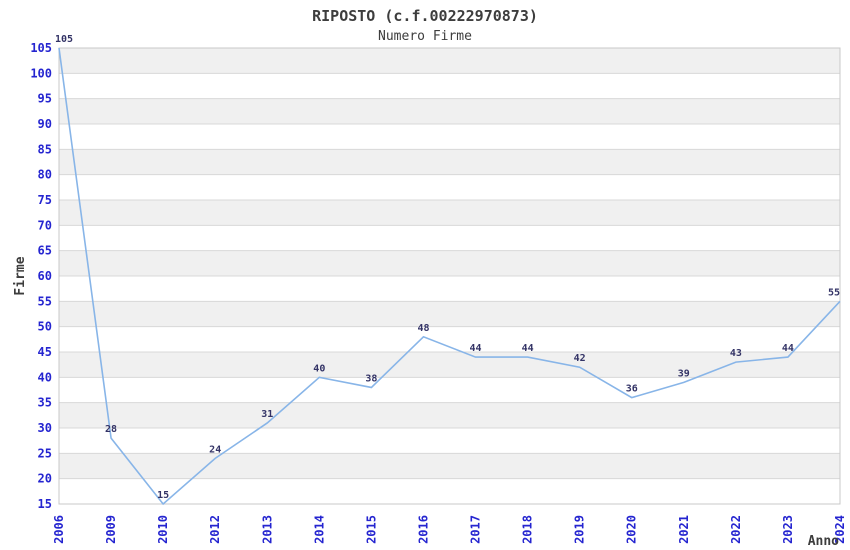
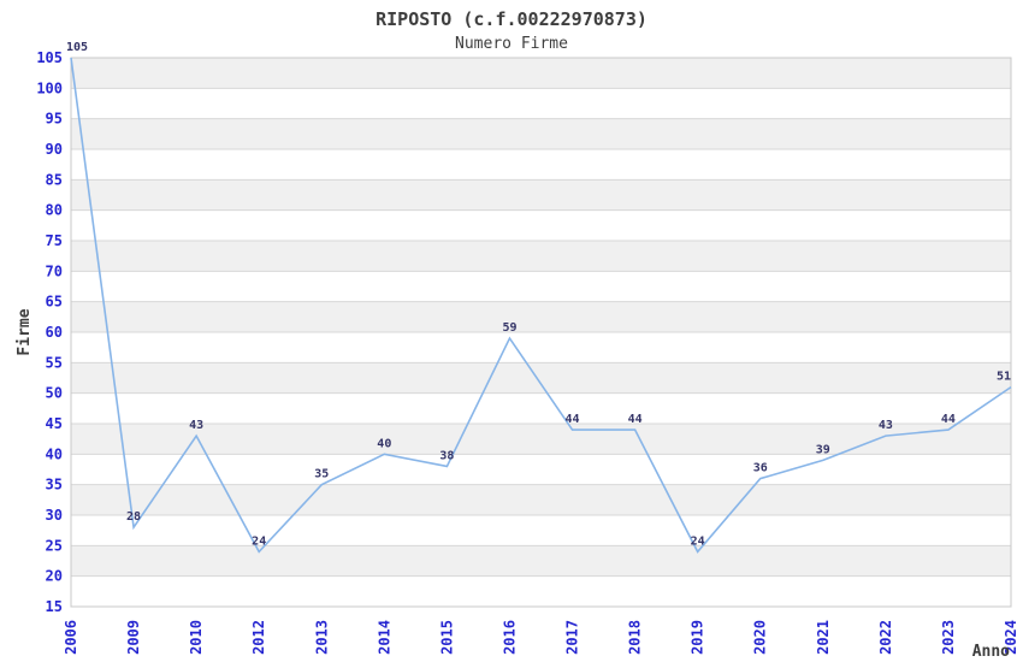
2010: 15 -> 43
2013: 31 -> 35
2016: 48 -> 59
2019: 42 -> 24
2024: 55 -> 51
